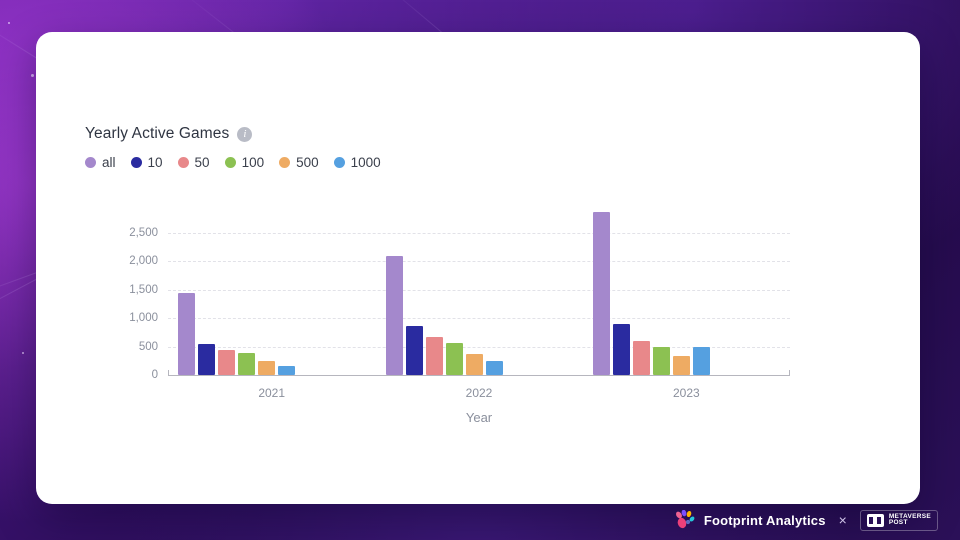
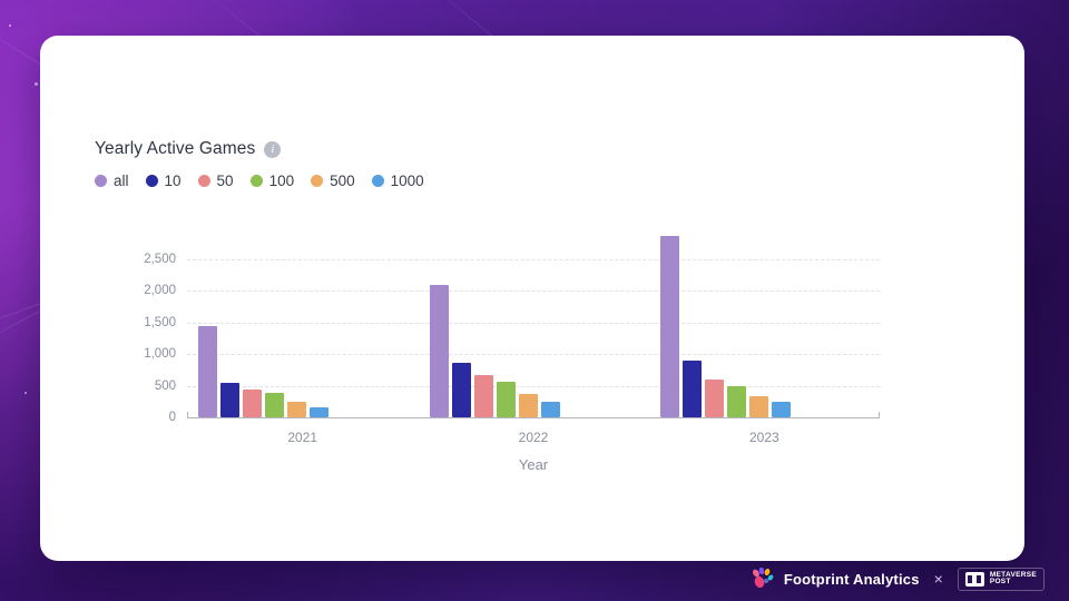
1000/2023: 500 -> 200
